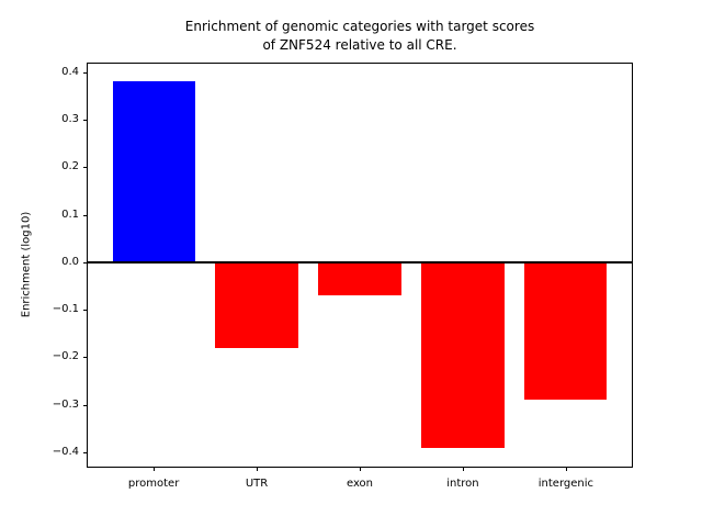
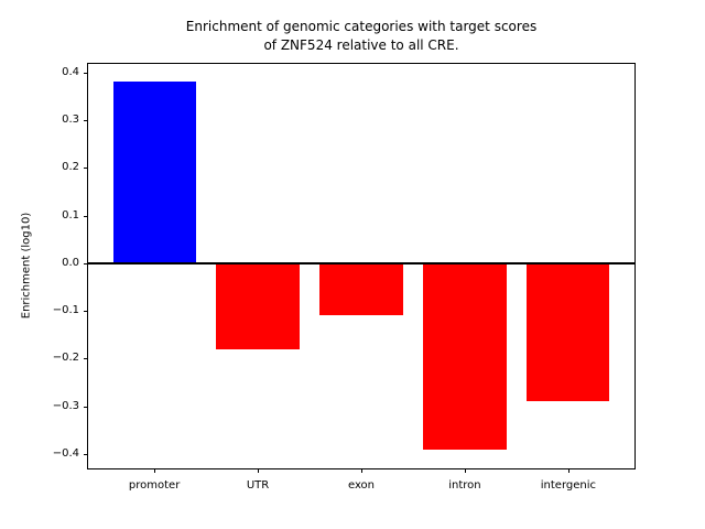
exon: -0.07 -> -0.11
